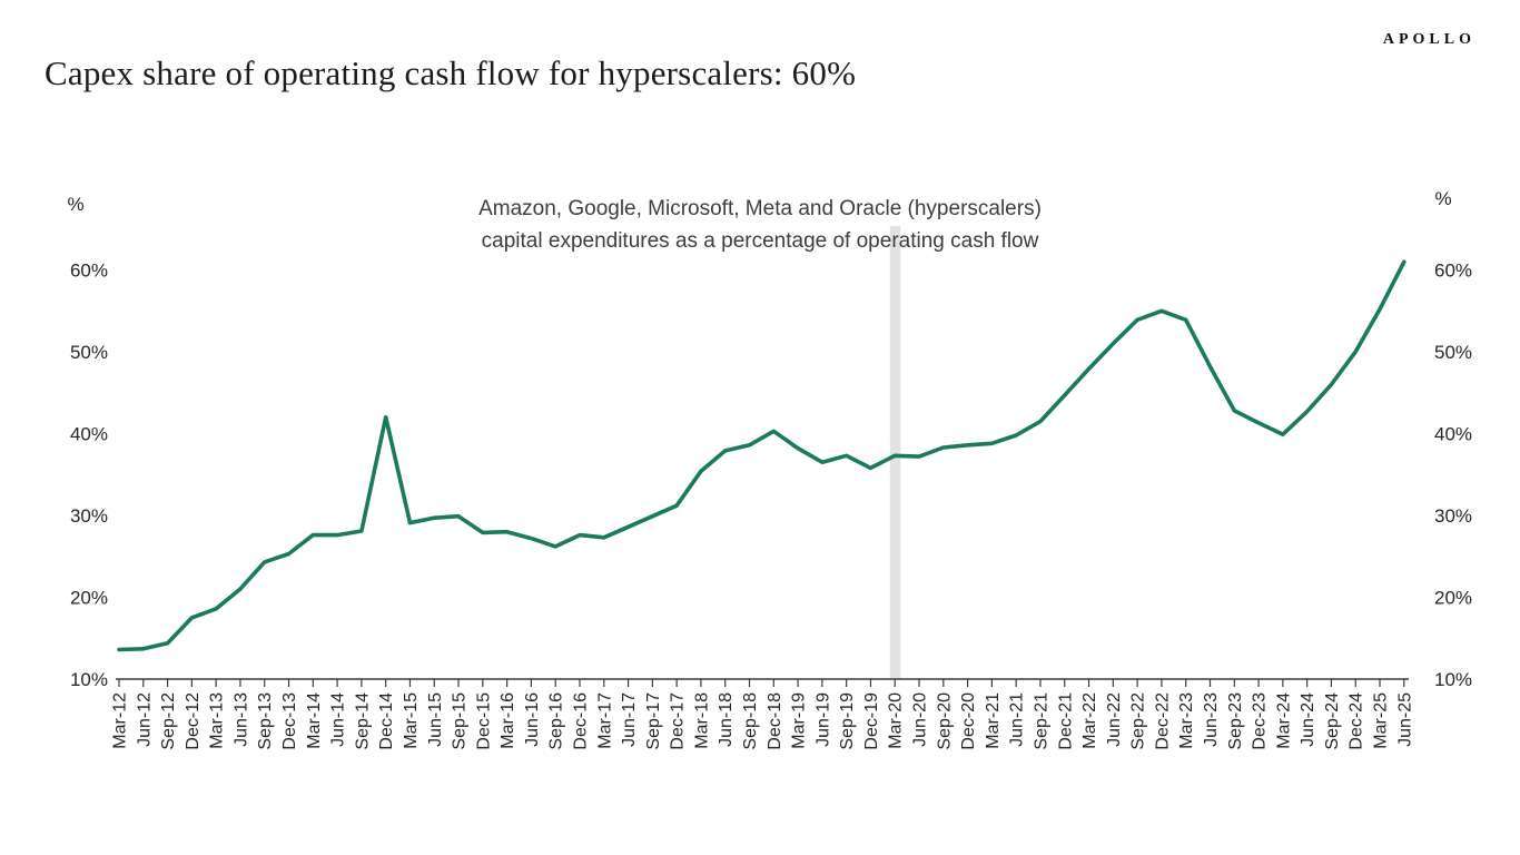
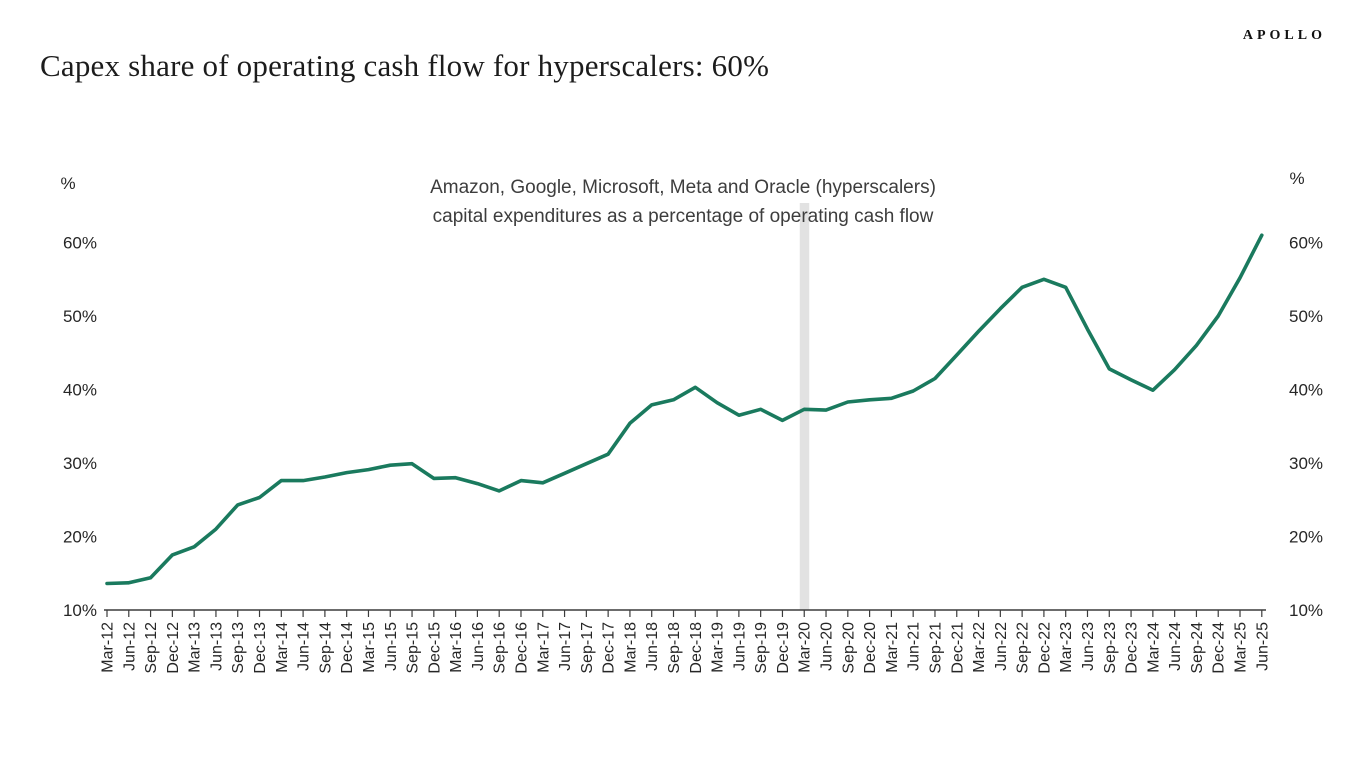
Dec-14: 42% -> 29%
